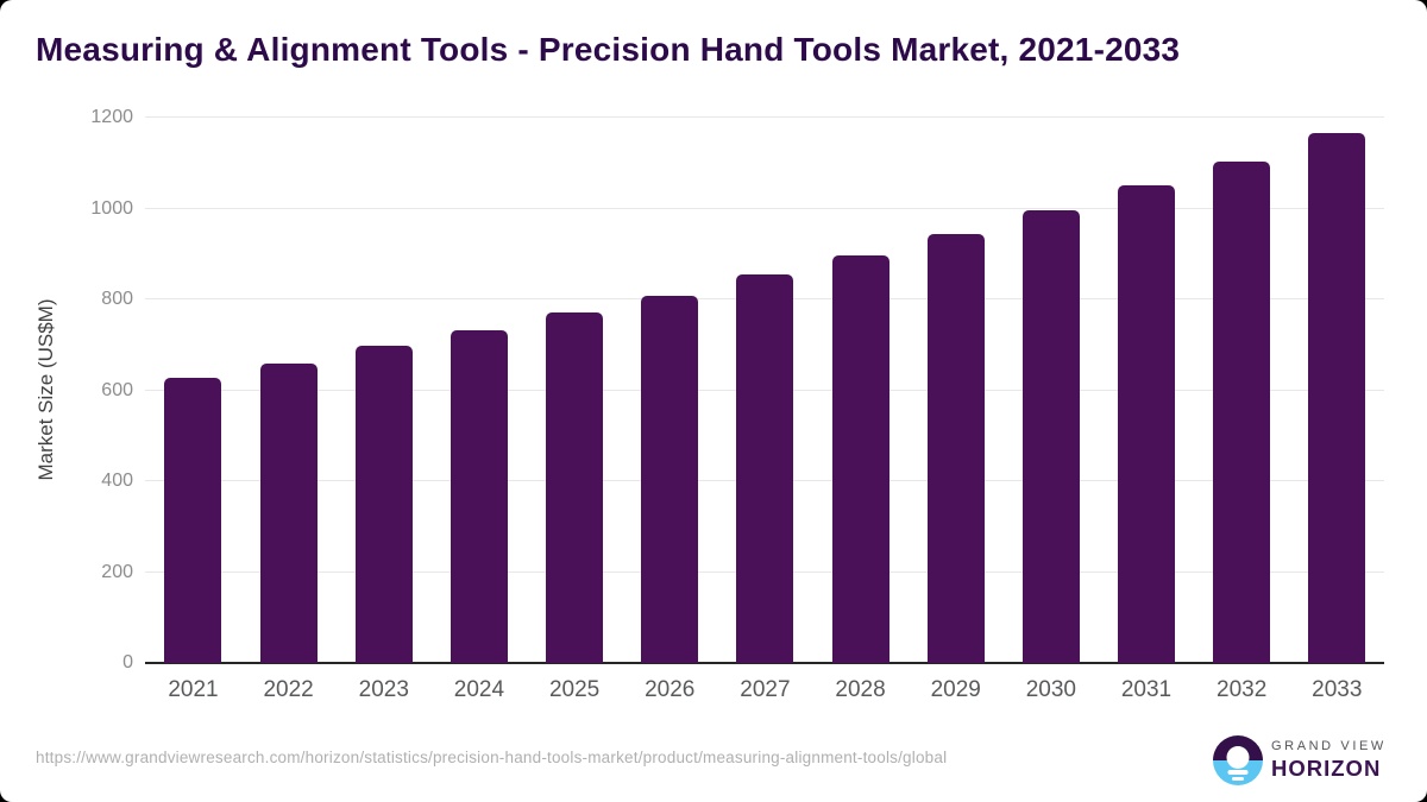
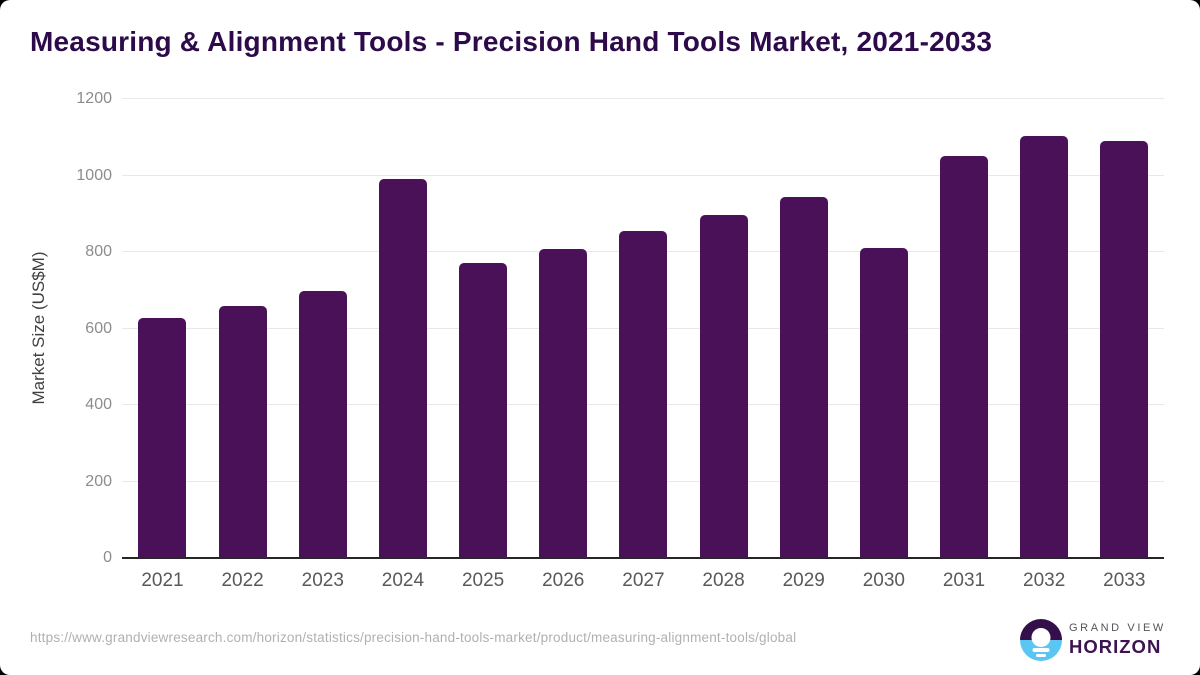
2024: 730 -> 990
2030: 1000 -> 810
2033: 1160 -> 1090
